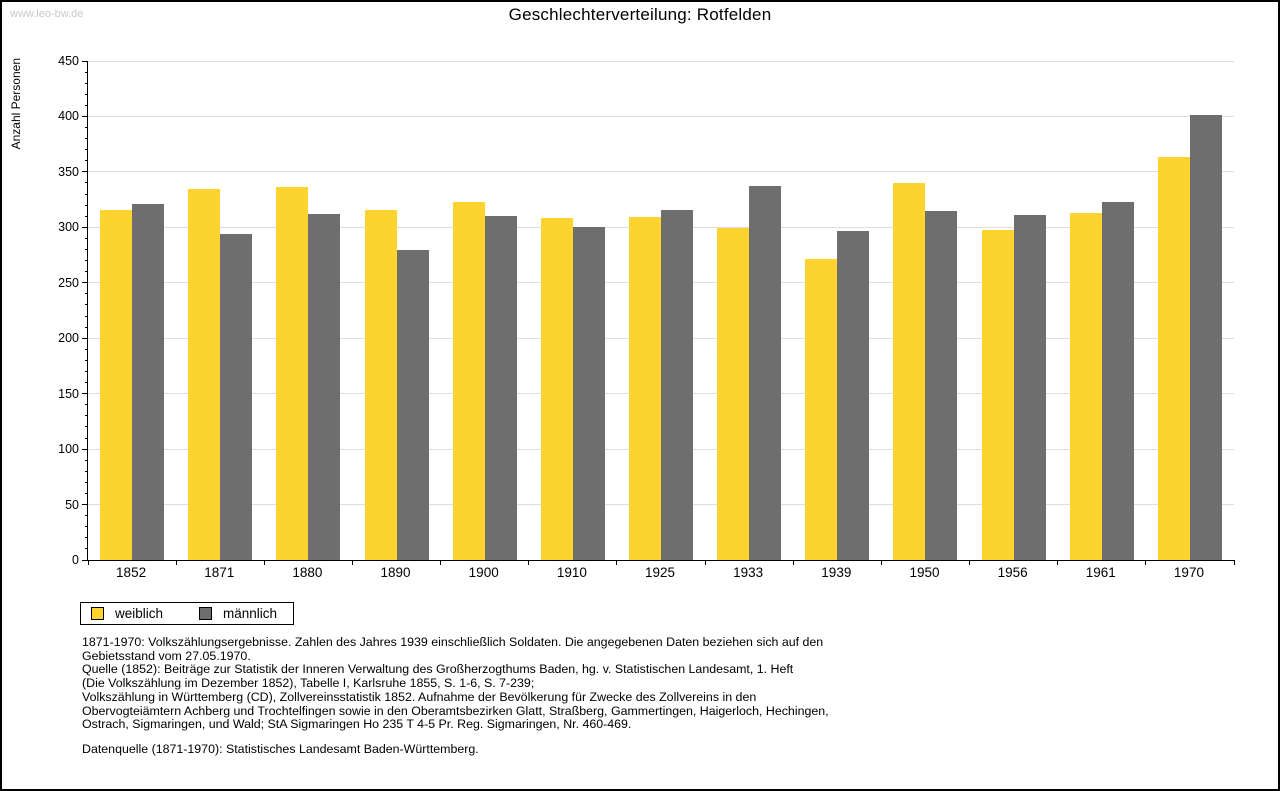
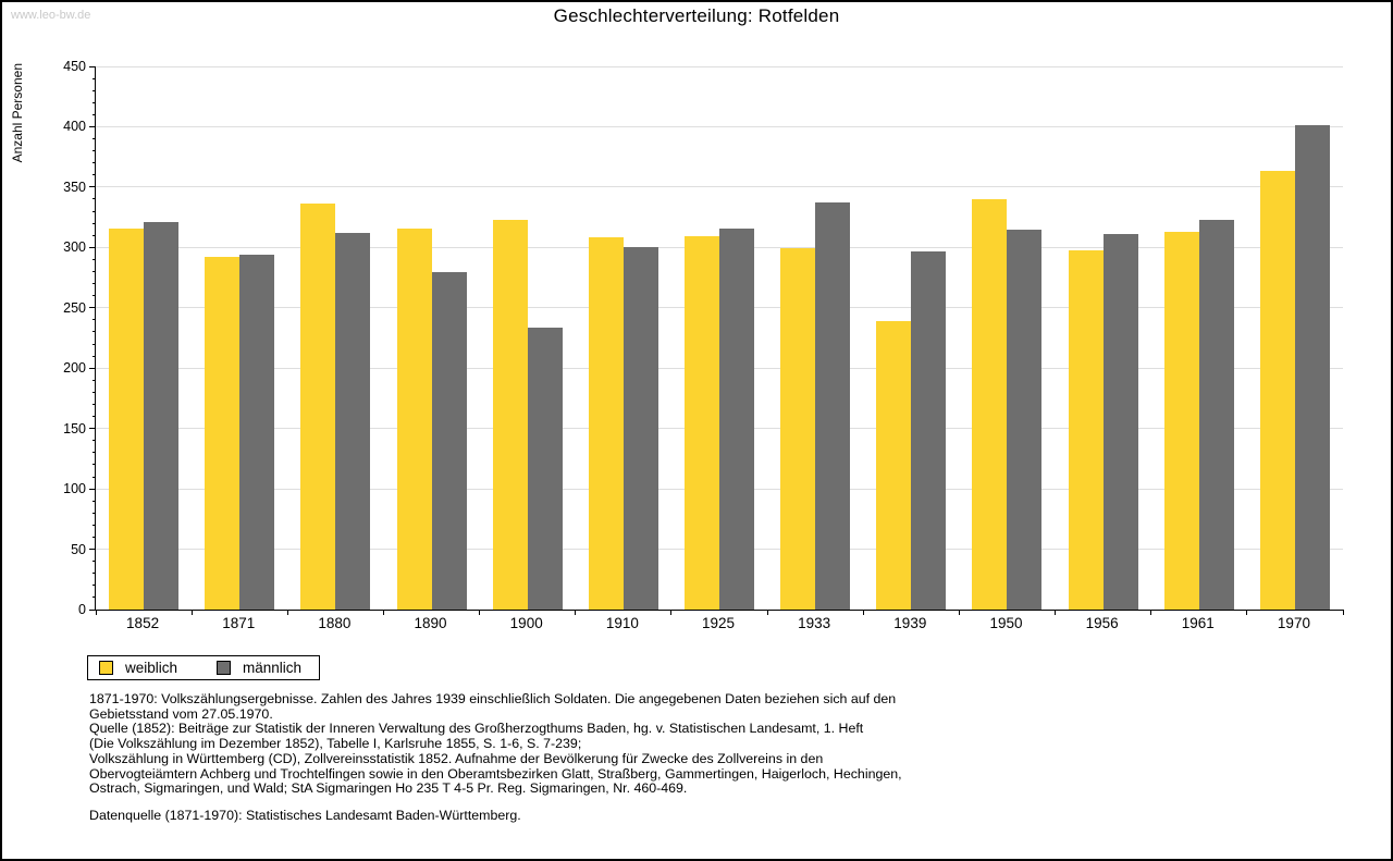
weiblich/1871: 335 -> 292
männlich/1900: 310 -> 234
weiblich/1939: 271 -> 239
